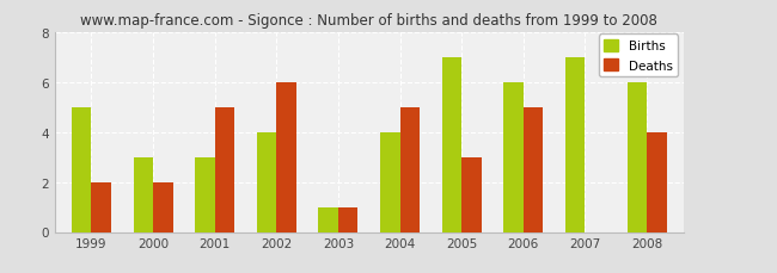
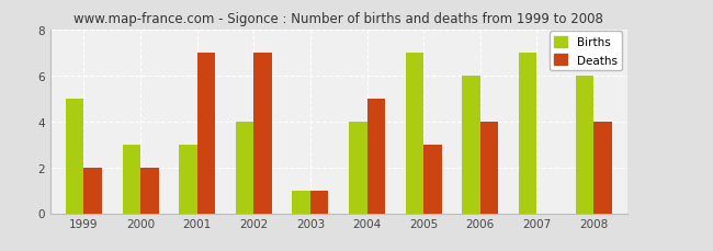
Deaths/2001: 5 -> 7
Deaths/2002: 6 -> 7
Deaths/2006: 5 -> 4
